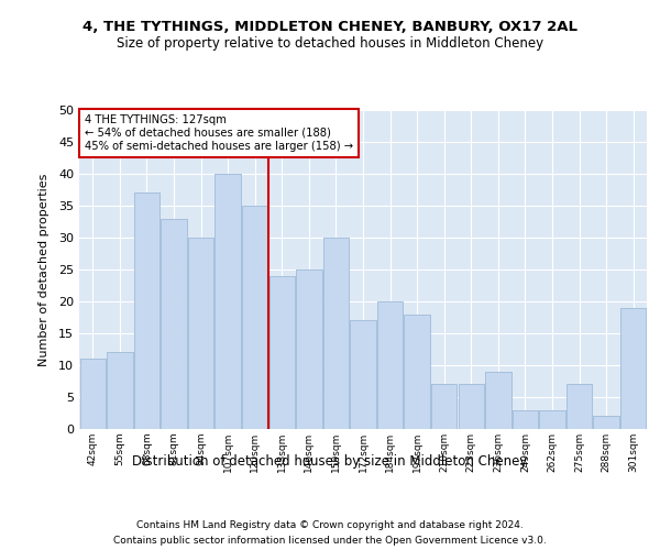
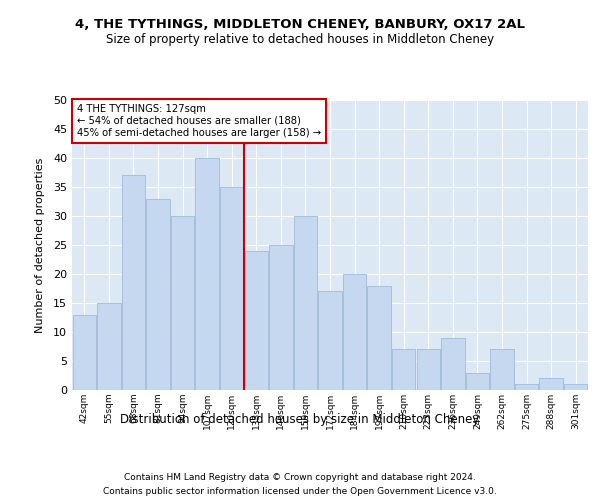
42sqm: 11 -> 13
55sqm: 12 -> 15
262sqm: 3 -> 7
275sqm: 7 -> 1
301sqm: 19 -> 1
